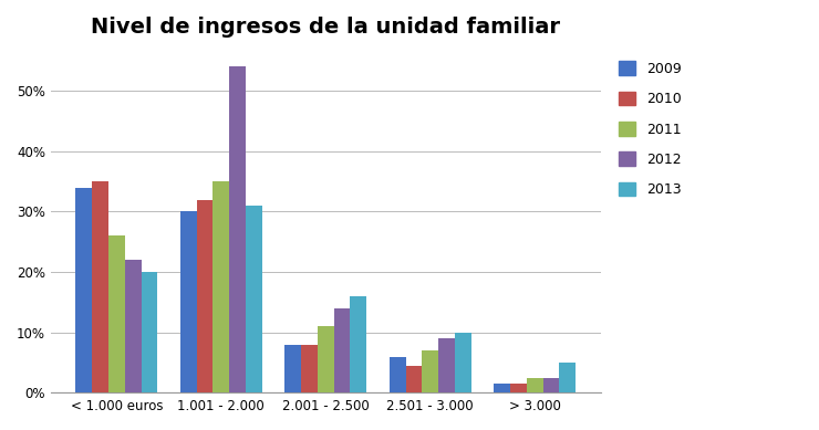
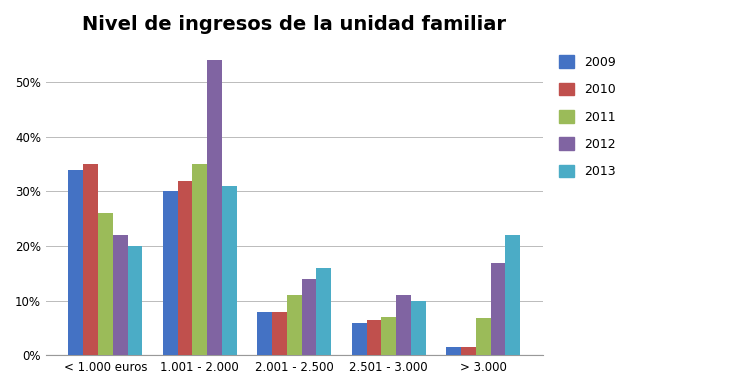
2010/2.501 - 3.000: 4.5% -> 6.4%
2012/2.501 - 3.000: 9.0% -> 11.0%
2011/> 3.000: 2.5% -> 6.8%
2012/> 3.000: 2.5% -> 17.0%
2013/> 3.000: 5% -> 22%
